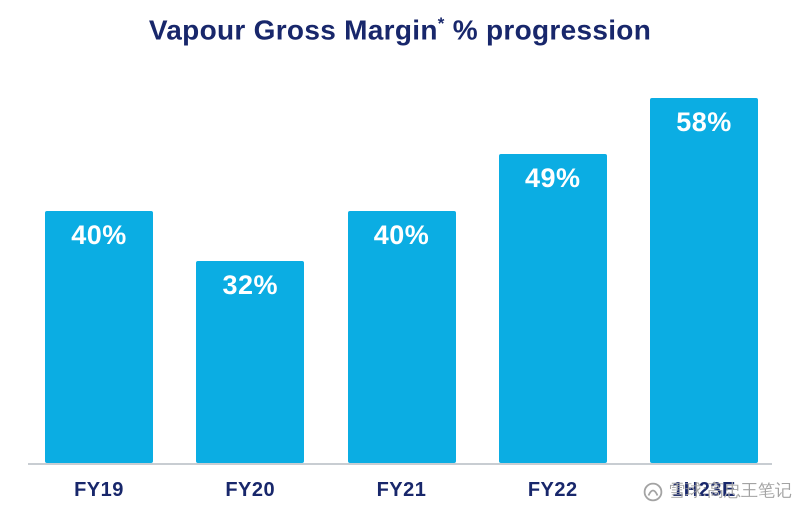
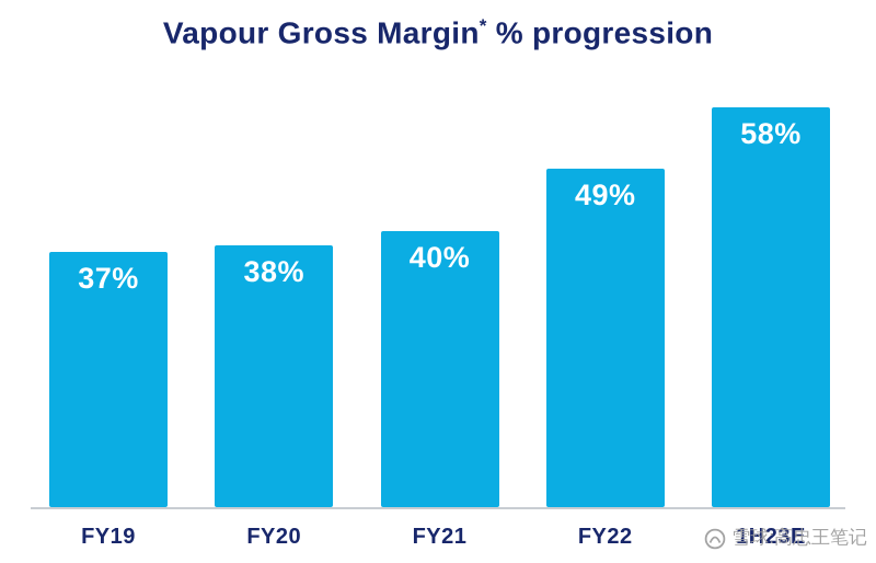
FY19: 40% -> 37%
FY20: 32% -> 38%
